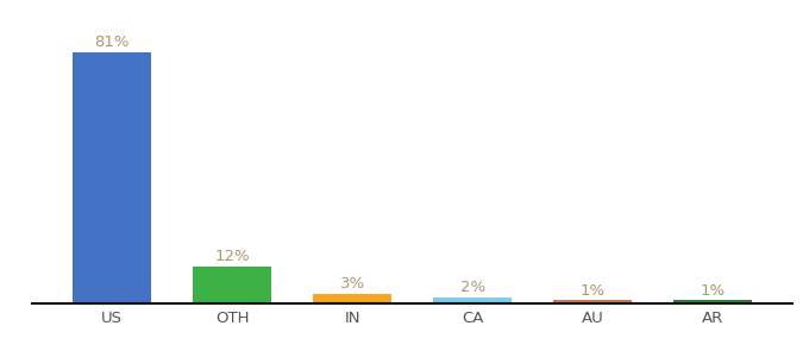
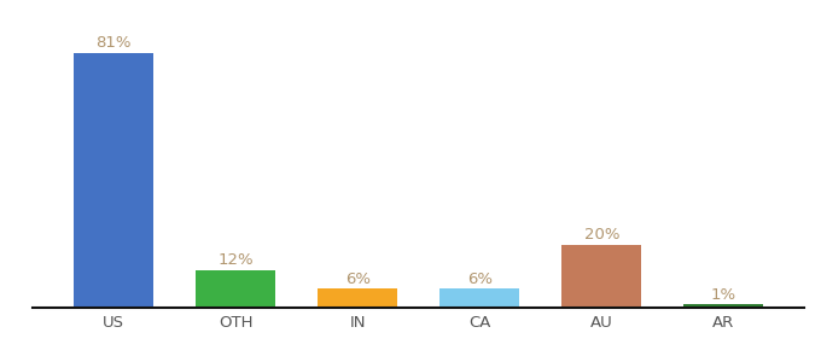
IN: 3% -> 6%
CA: 2% -> 6%
AU: 1% -> 20%
